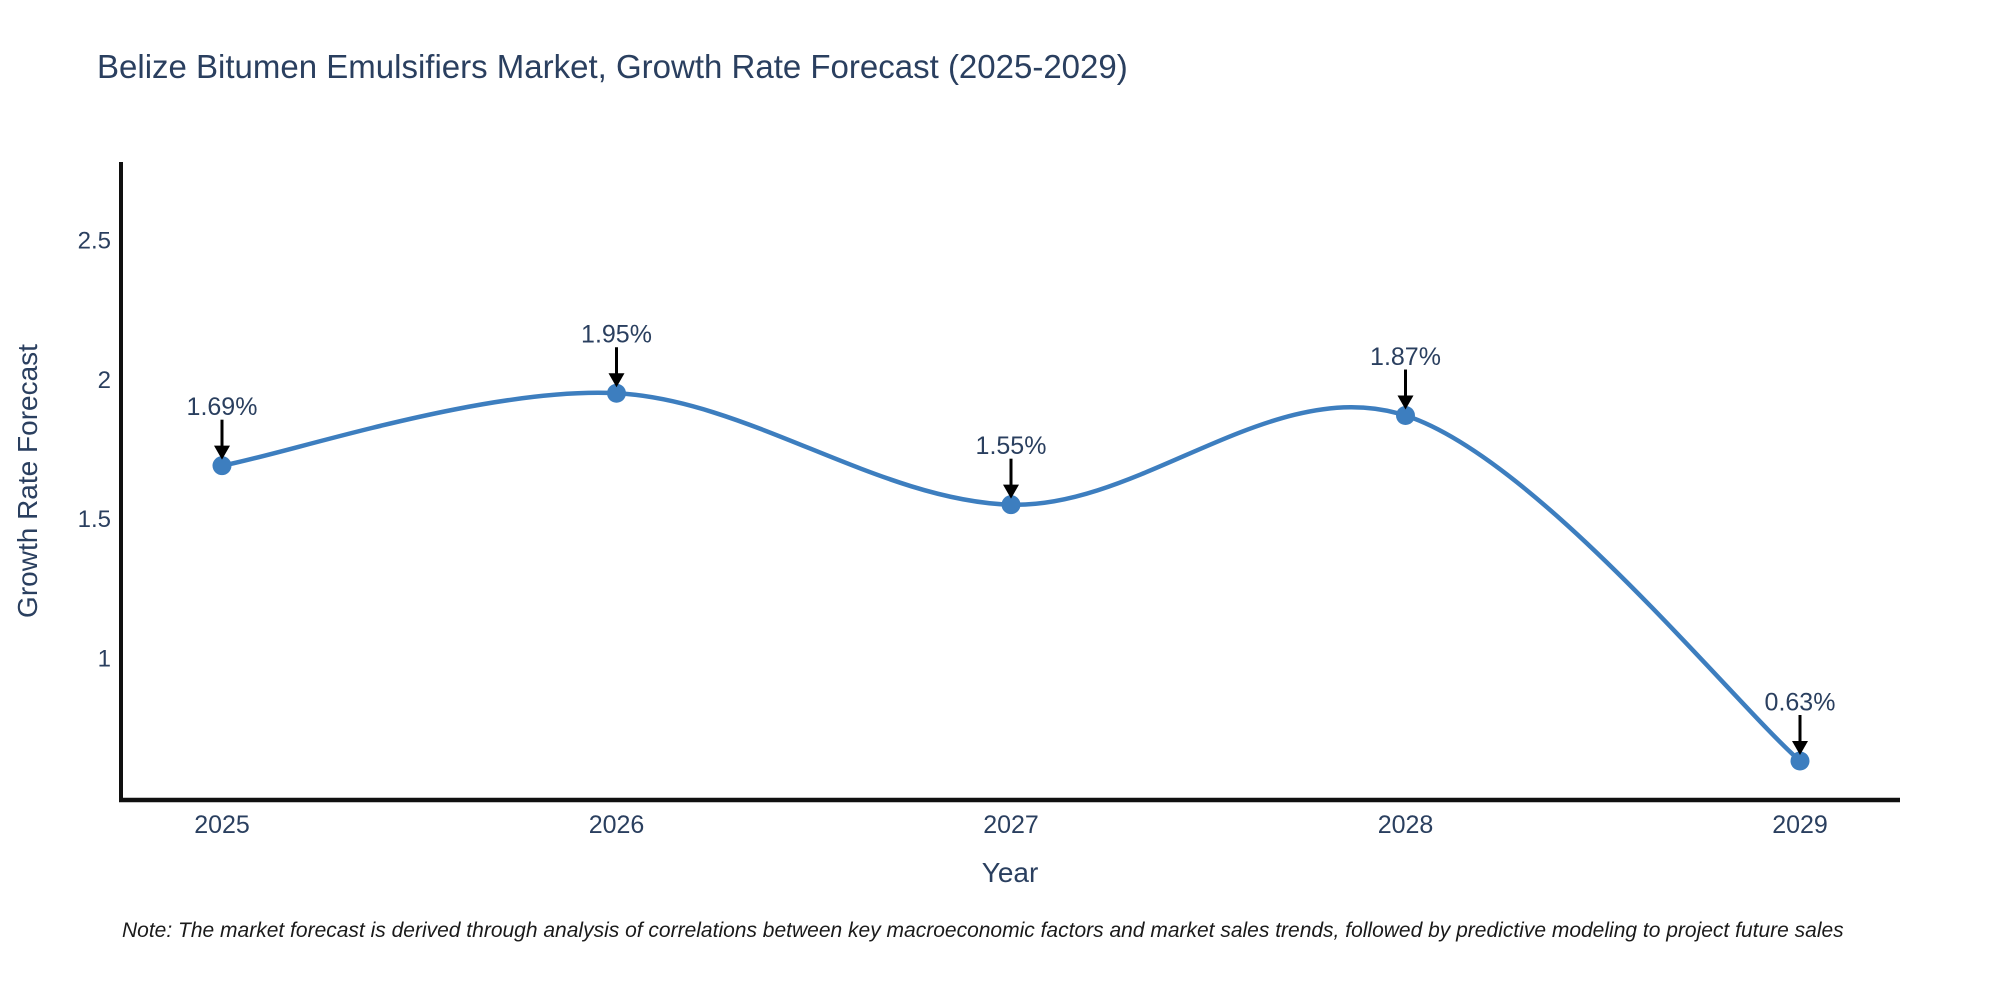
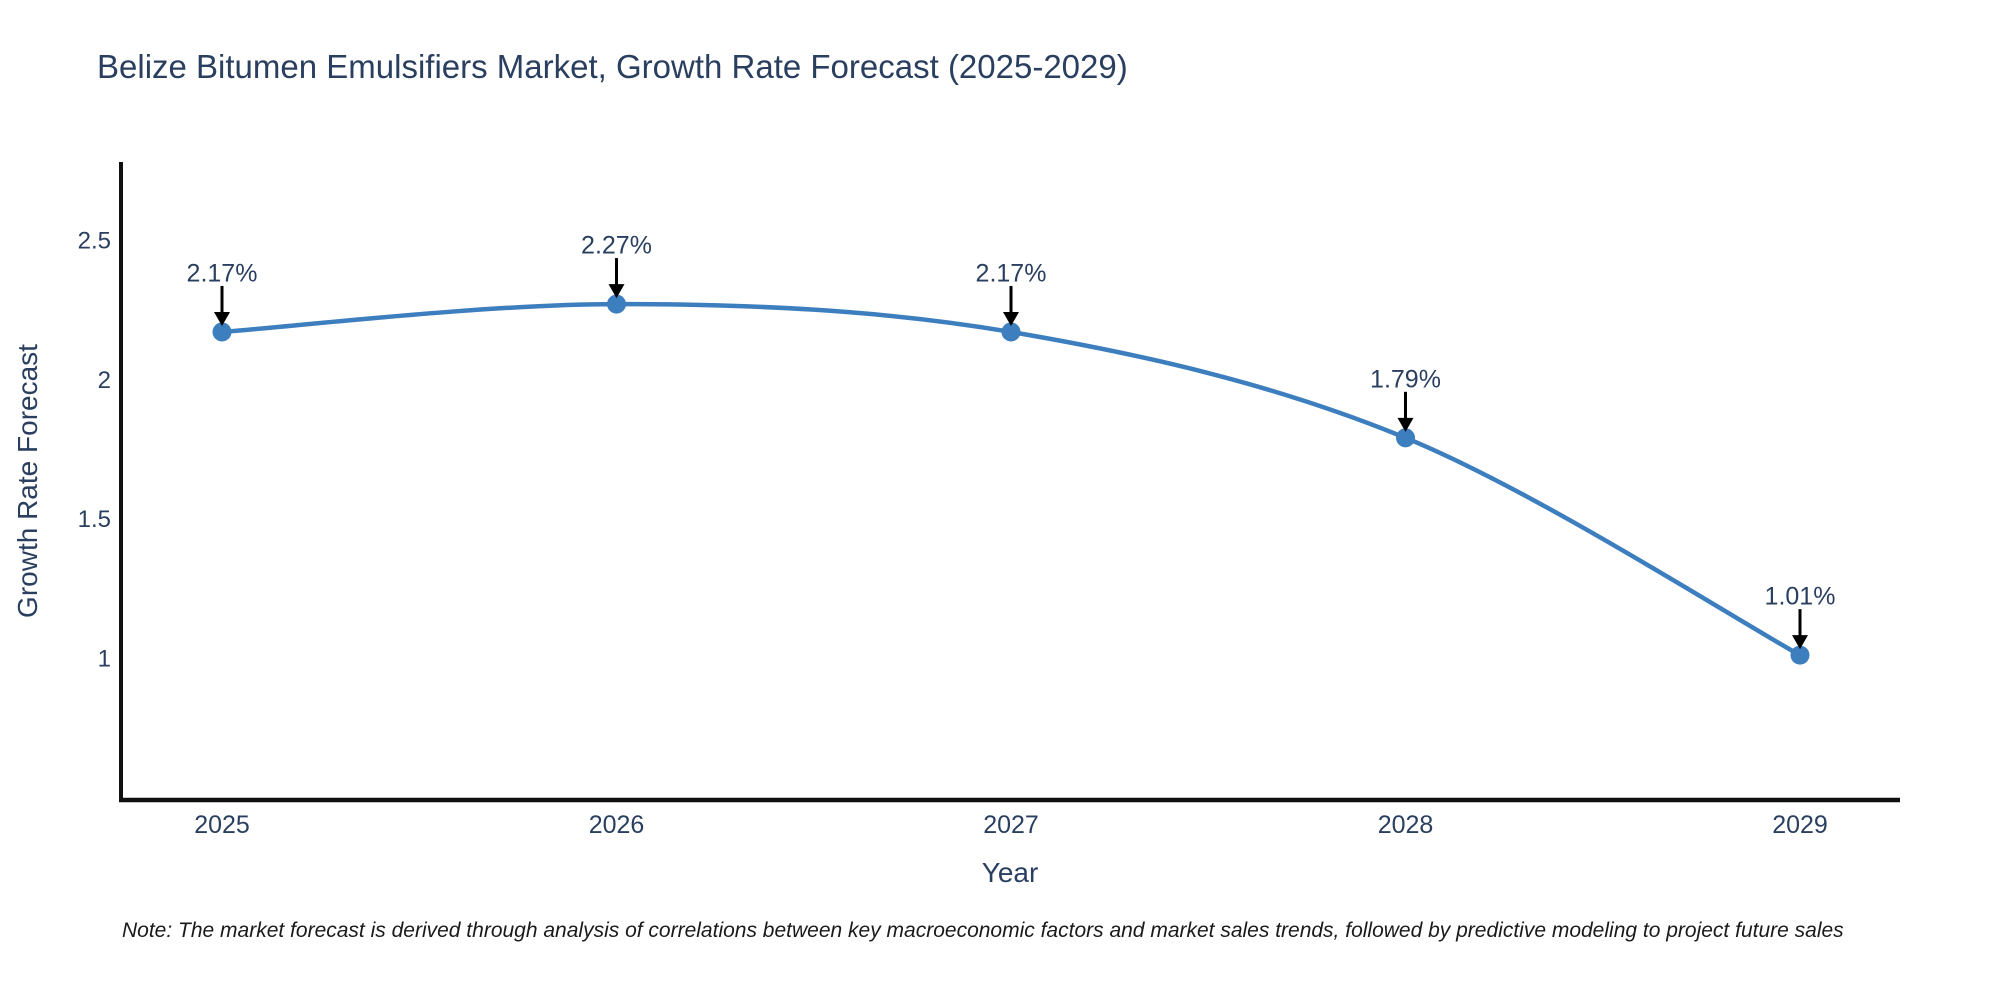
2025: 1.69% -> 2.17%
2026: 1.95% -> 2.27%
2027: 1.55% -> 2.17%
2028: 1.87% -> 1.79%
2029: 0.63% -> 1.01%
